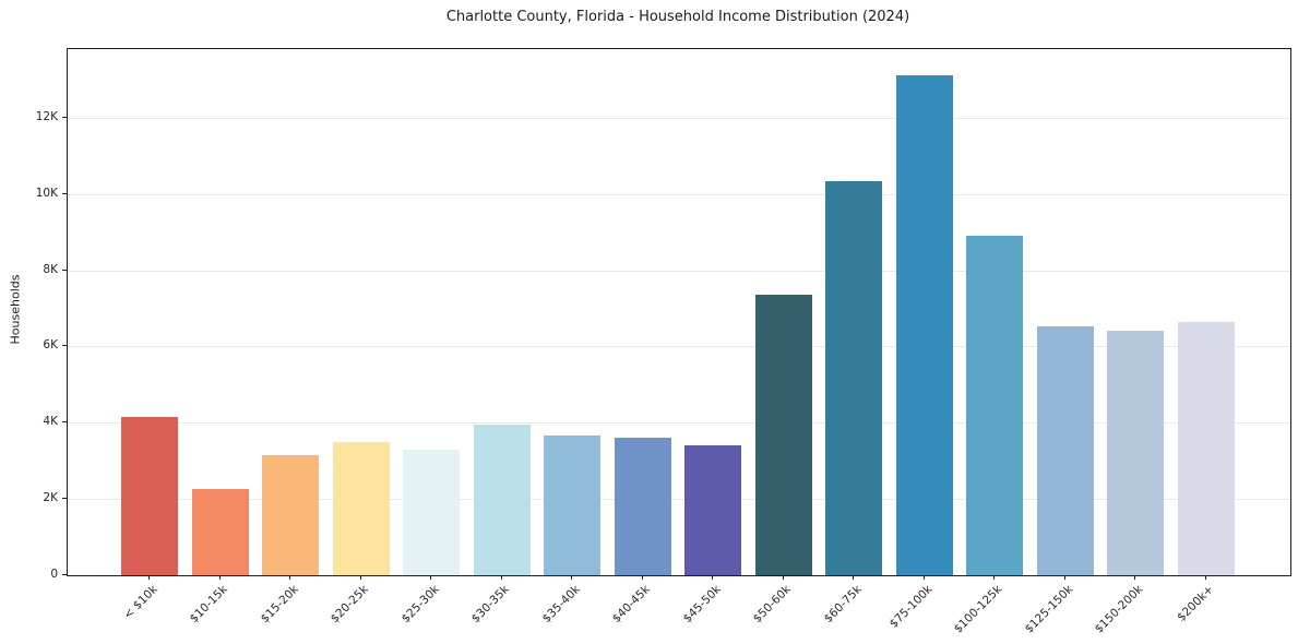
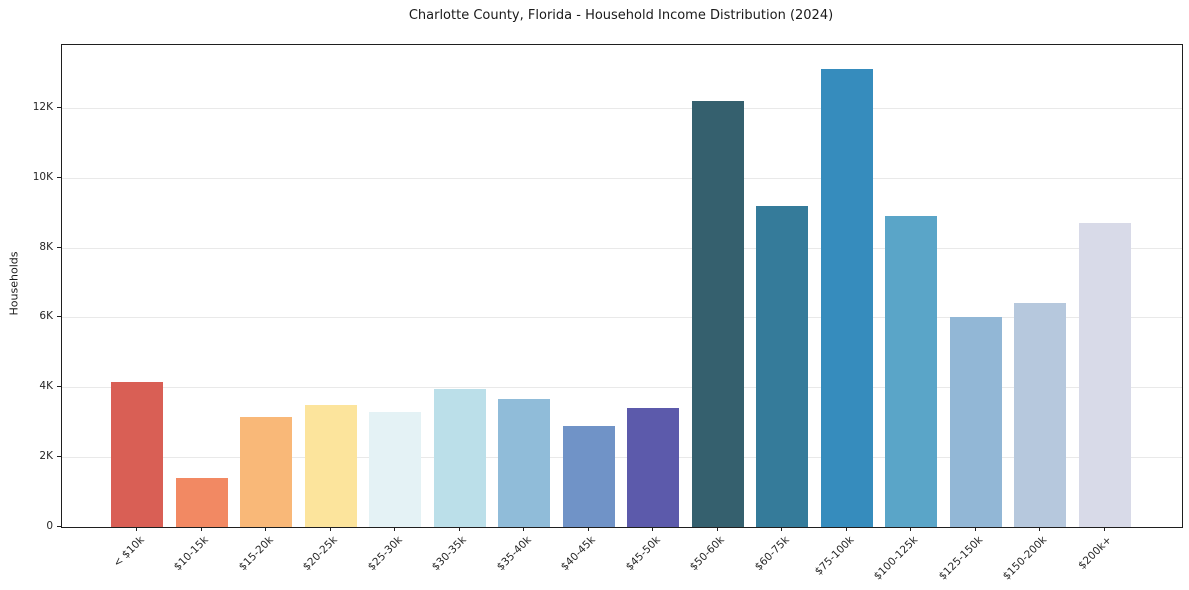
$10-15k: 2.2K -> 1.4K
$40-45k: 3.6K -> 2.9K
$50-60k: 7.4K -> 12.2K
$60-75k: 10.4K -> 9.2K
$125-150k: 6.5K -> 6.0K
$200k+: 6.6K -> 8.7K
